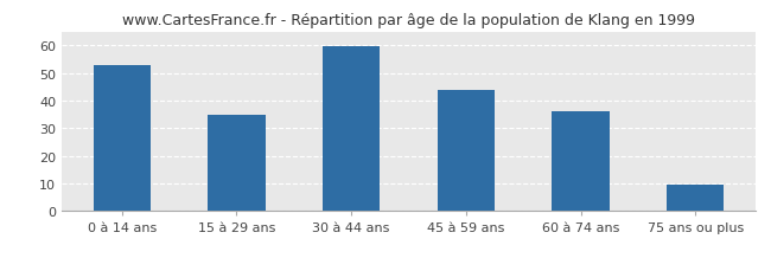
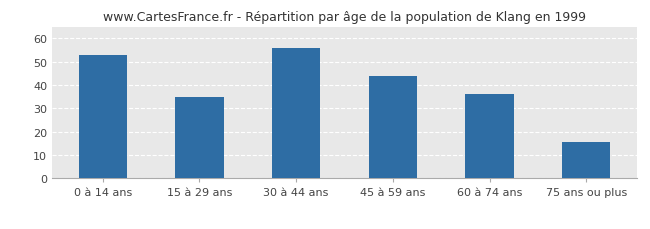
30 à 44 ans: 59.5 -> 56.0
75 ans ou plus: 9.5 -> 15.5
